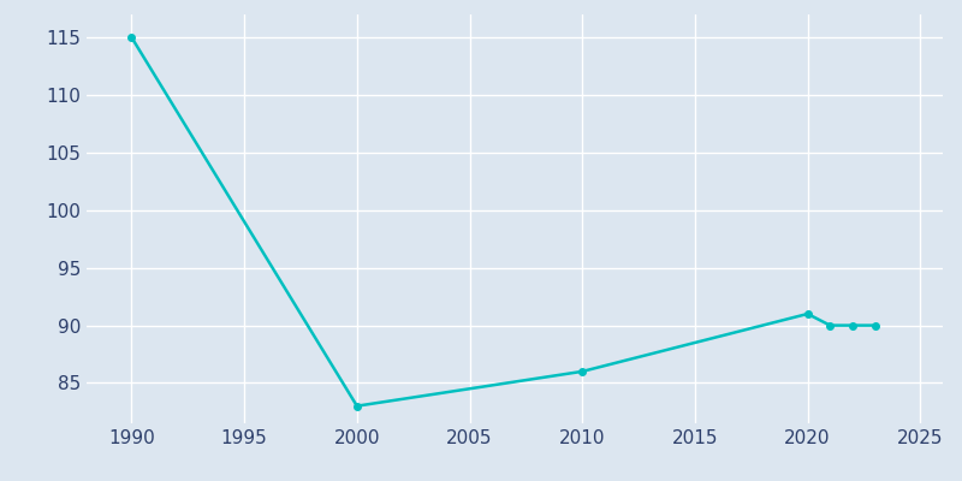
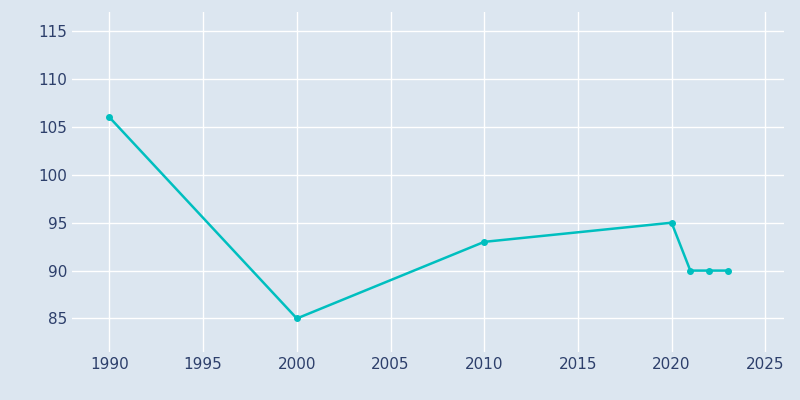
1990: 115 -> 106
2000: 83 -> 85
2010: 86 -> 93
2020: 91 -> 95
